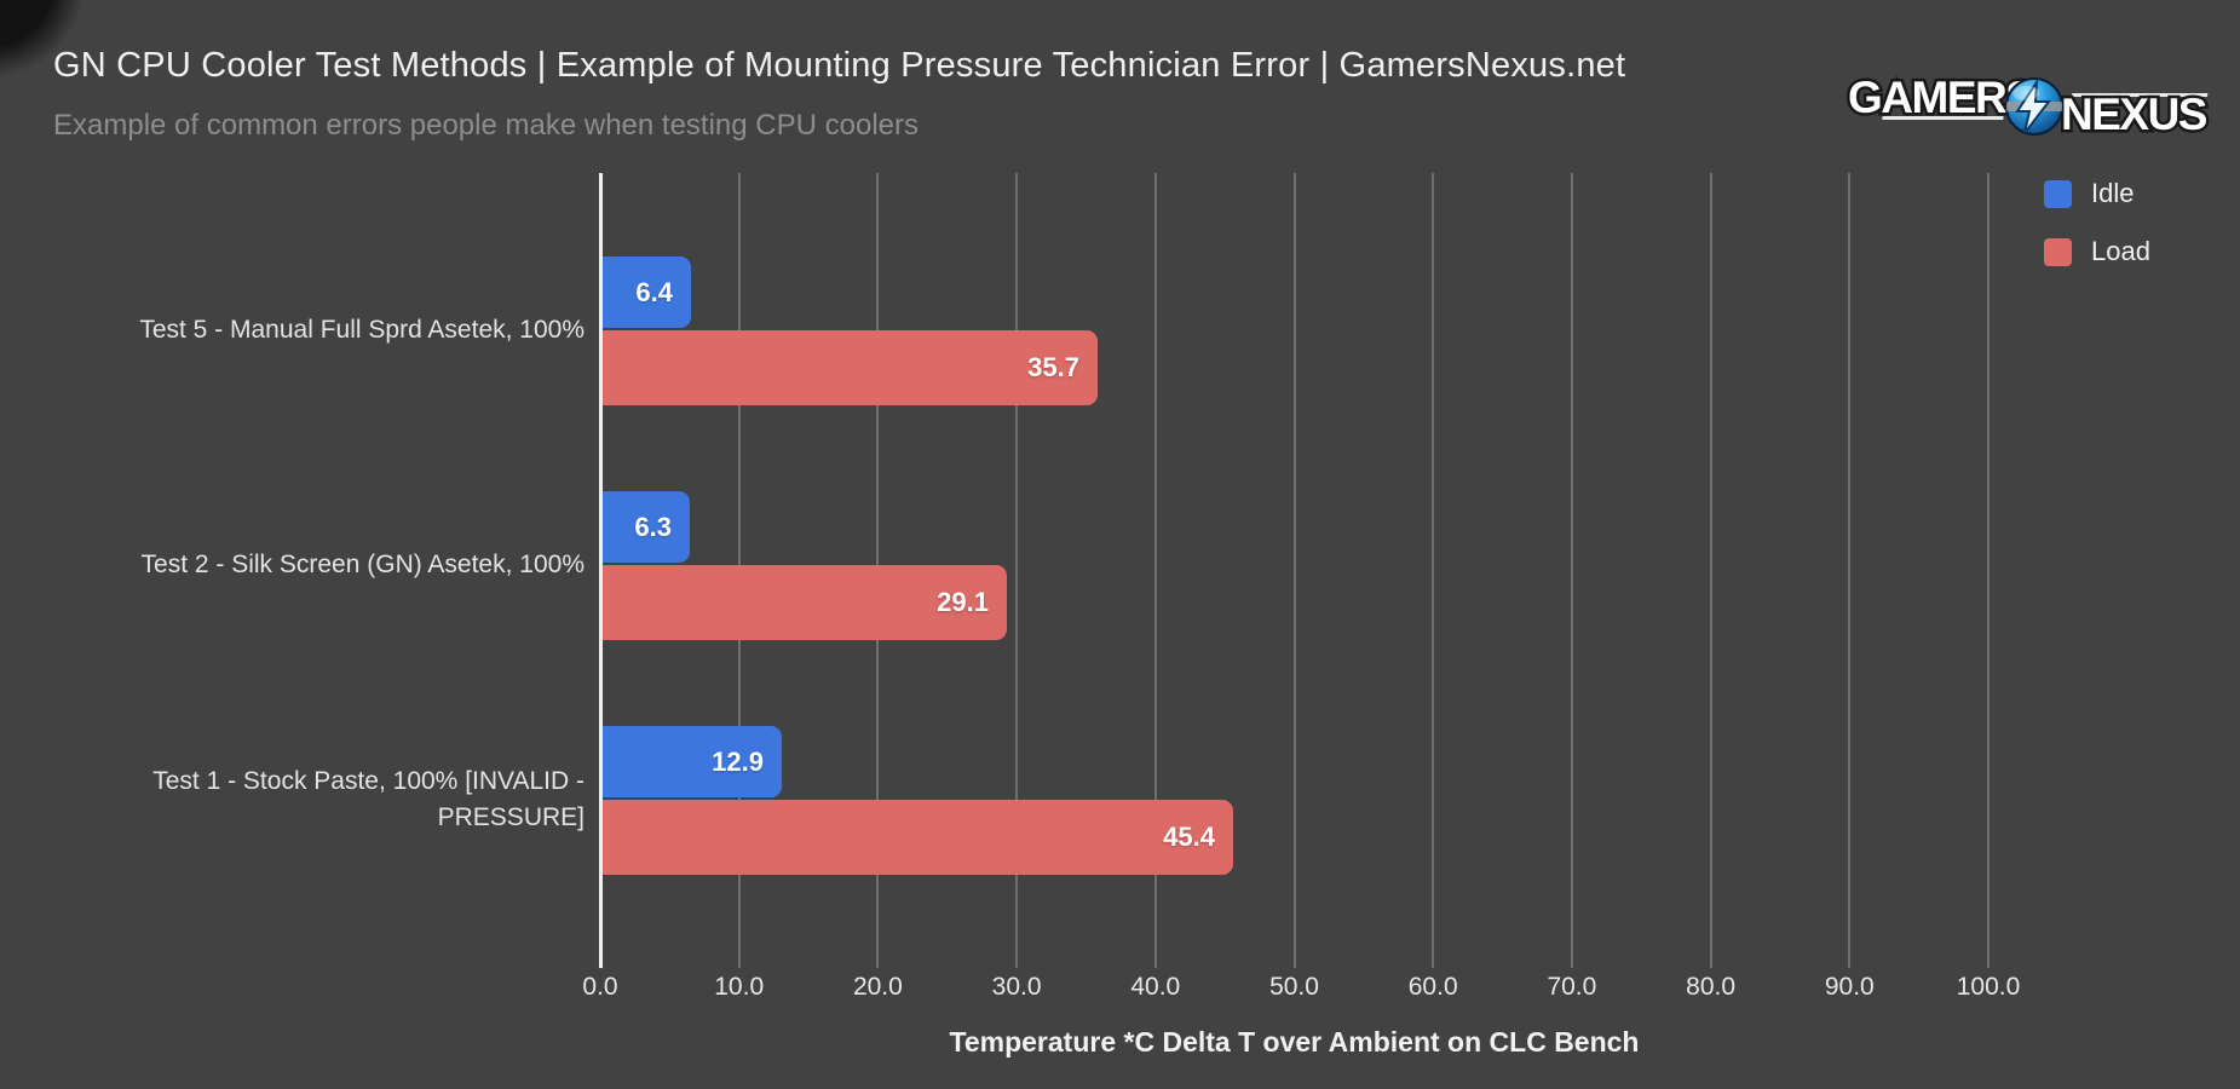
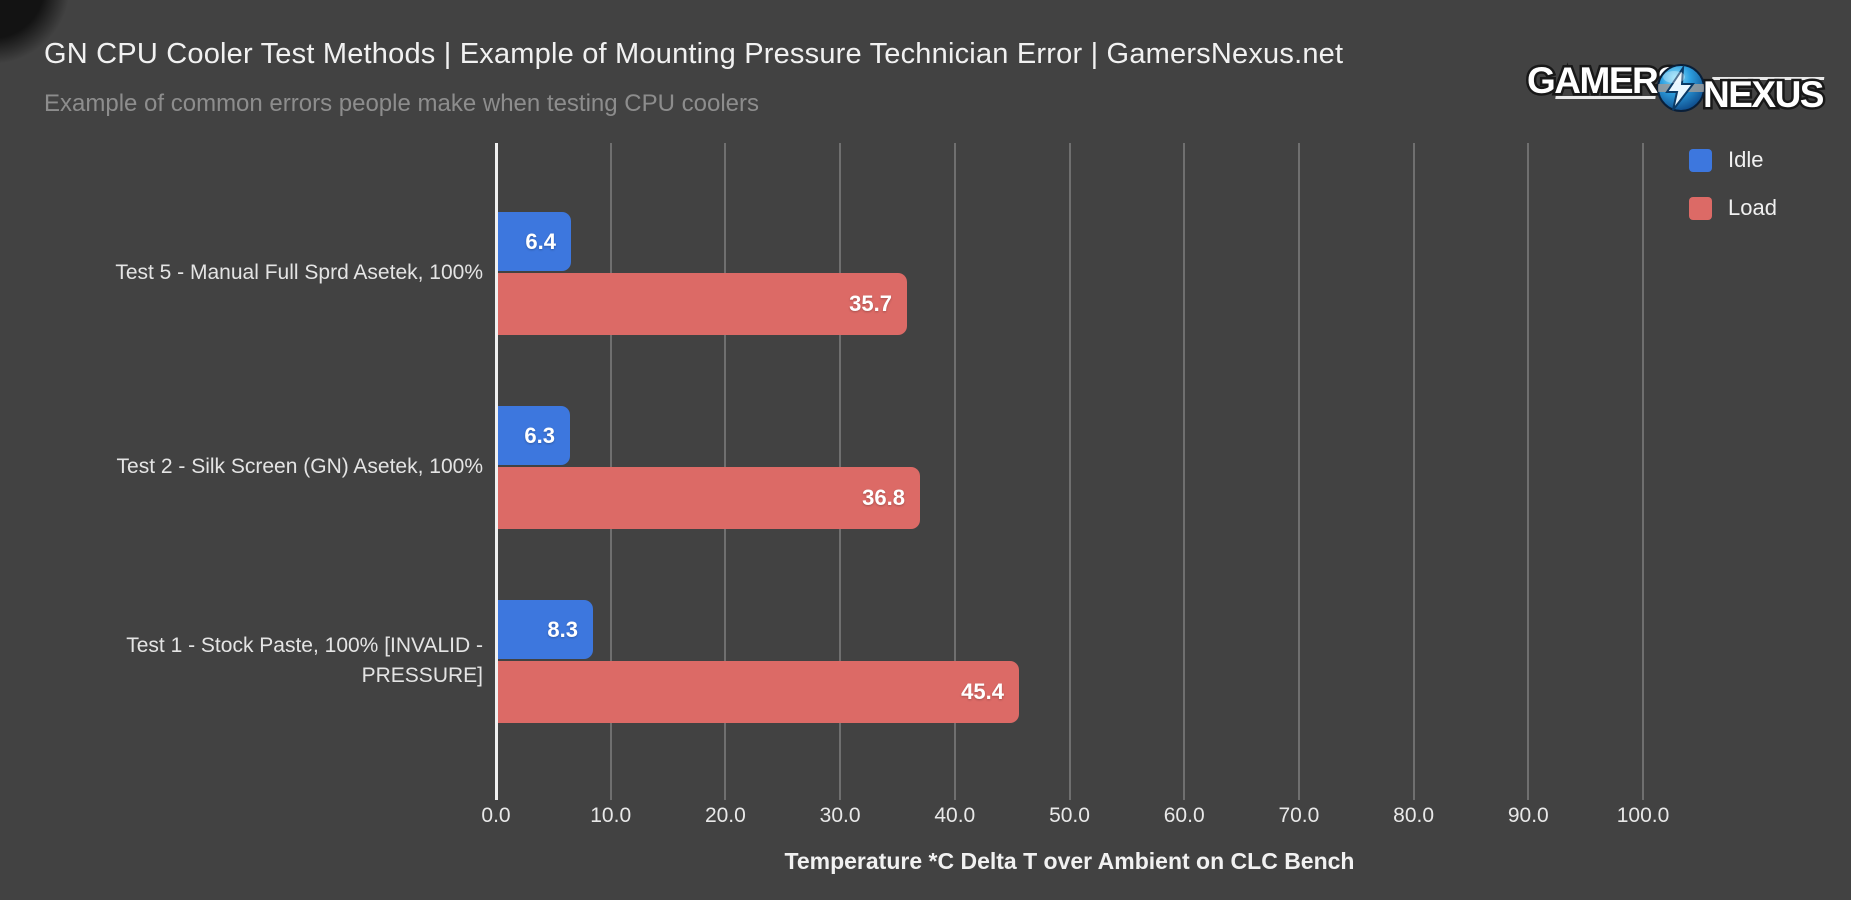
Load/Test 2 - Silk Screen (GN) Asetek, 100%: 29.1 -> 36.8
Idle/Test 1 - Stock Paste, 100% [INVALID - PRESSURE]: 12.9 -> 8.3
